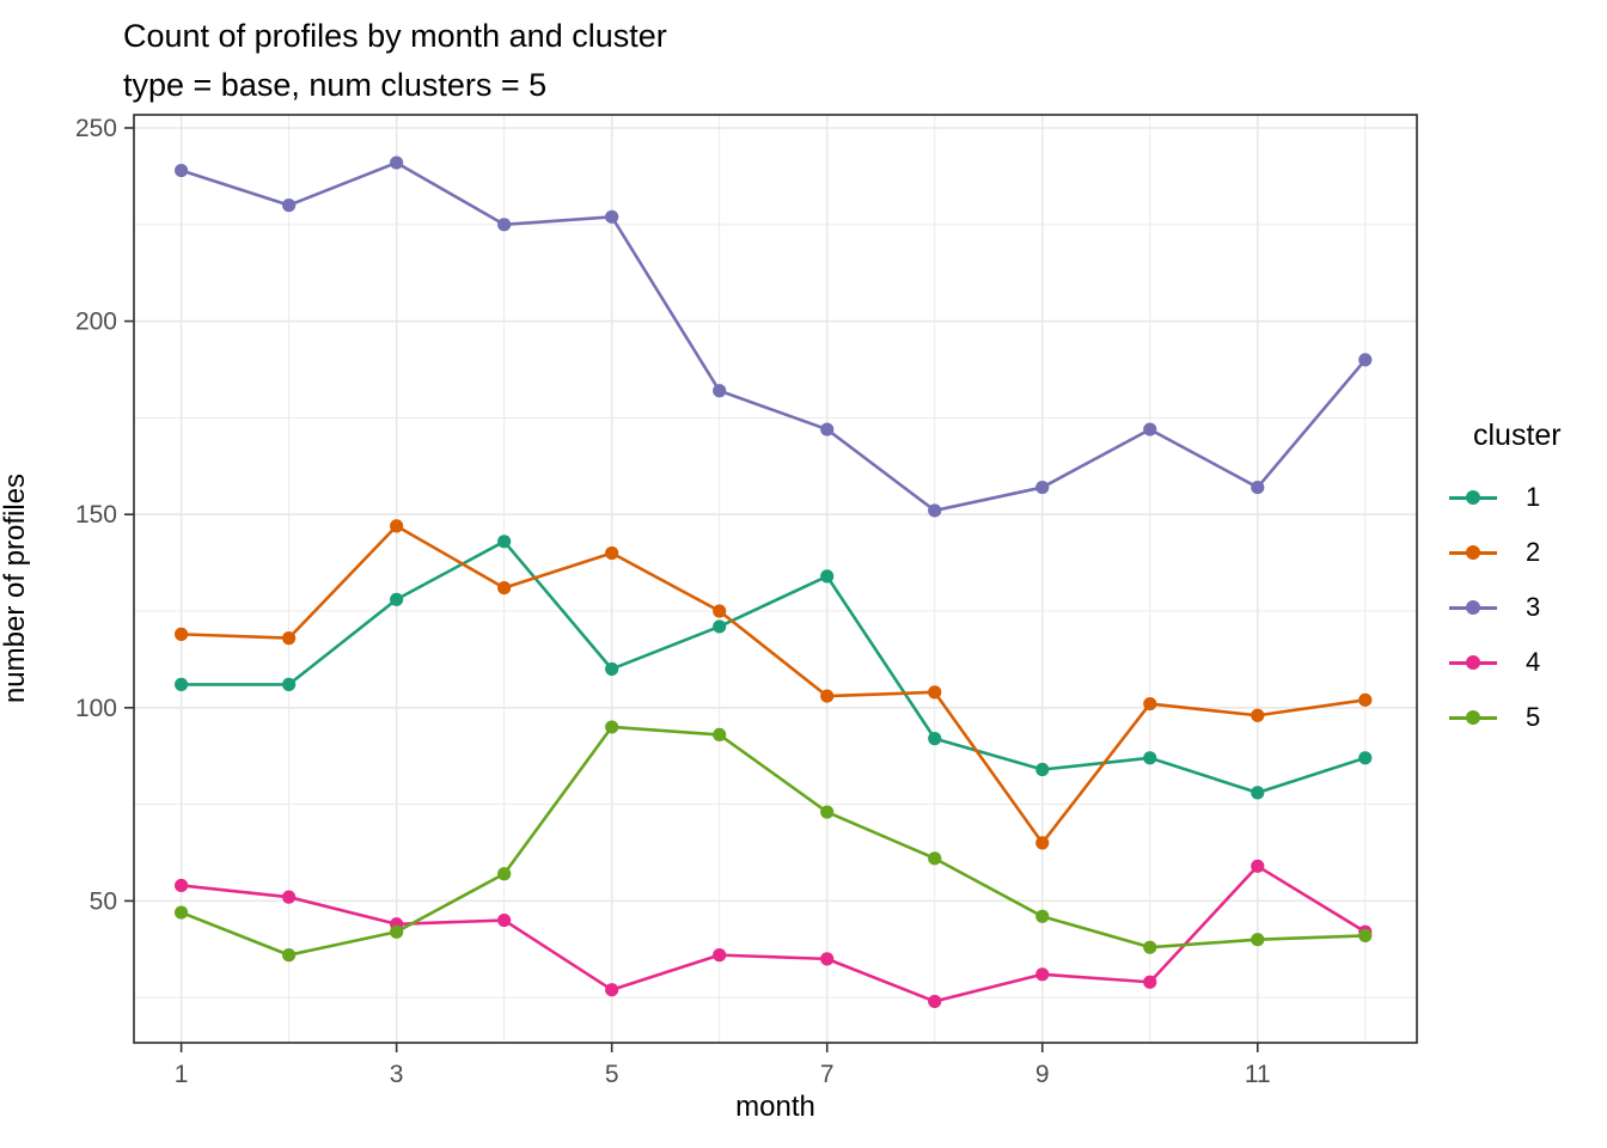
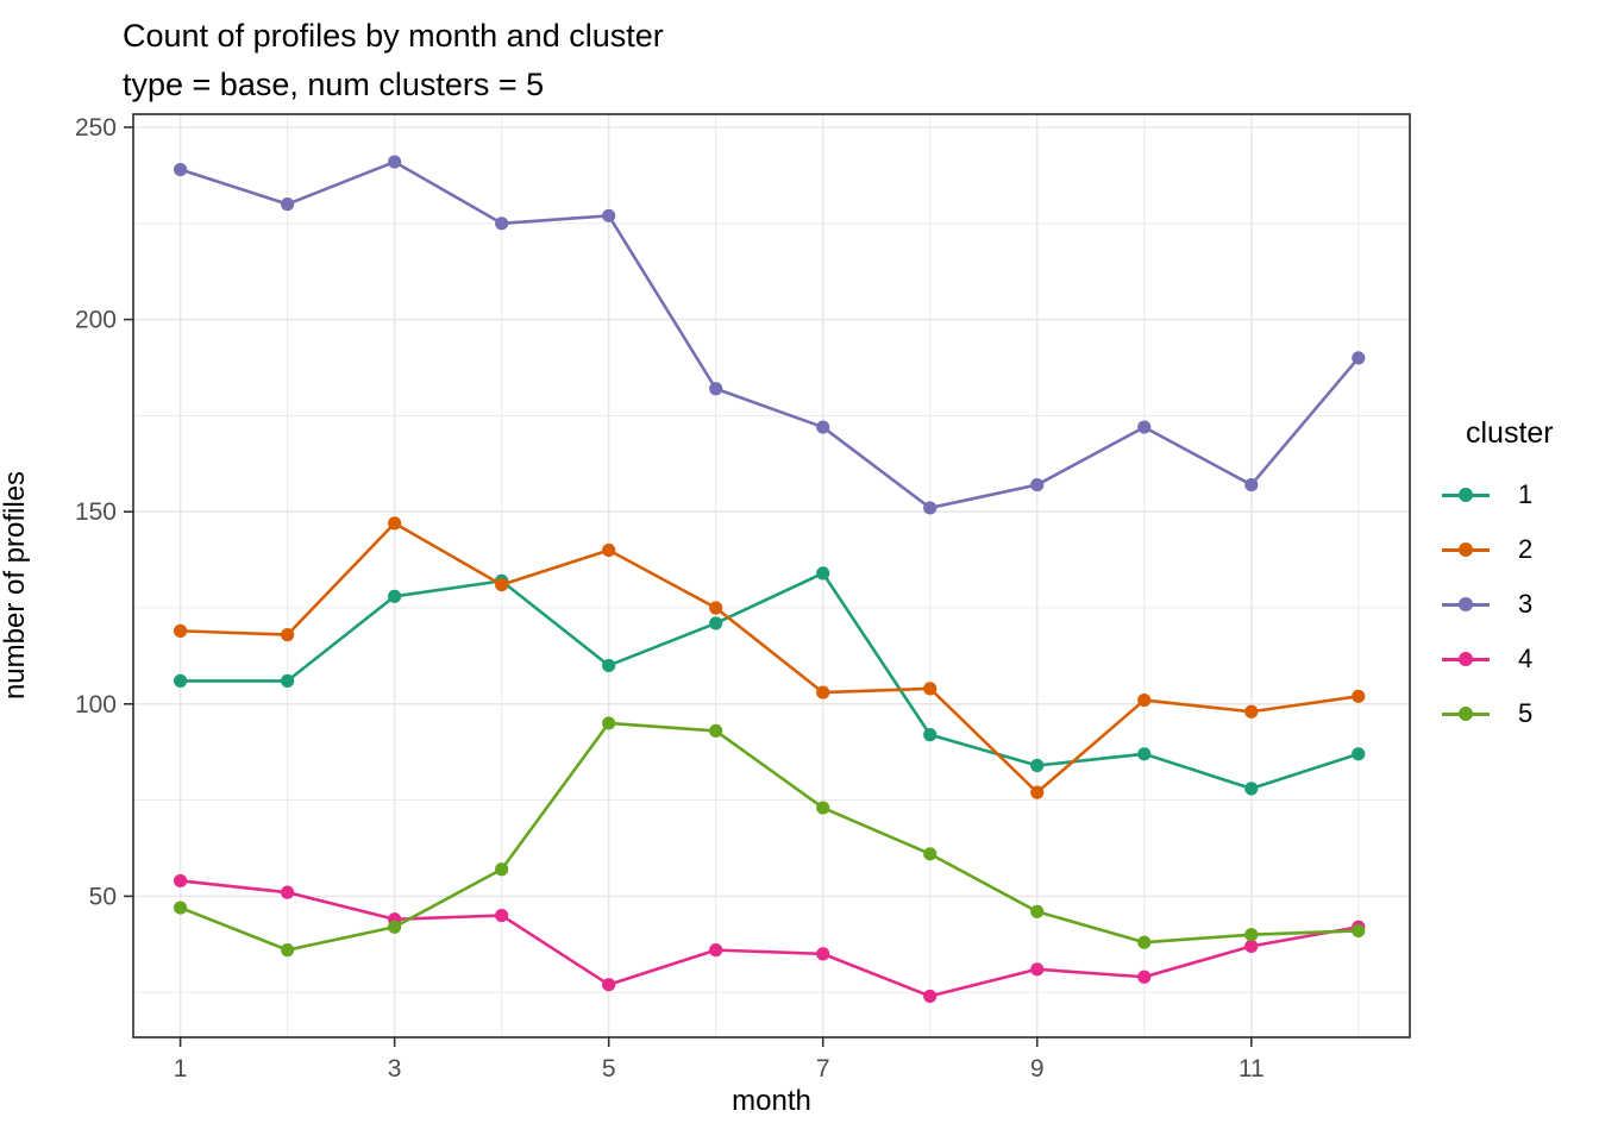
1/4: 143 -> 132
2/9: 65 -> 77
4/11: 59 -> 37
